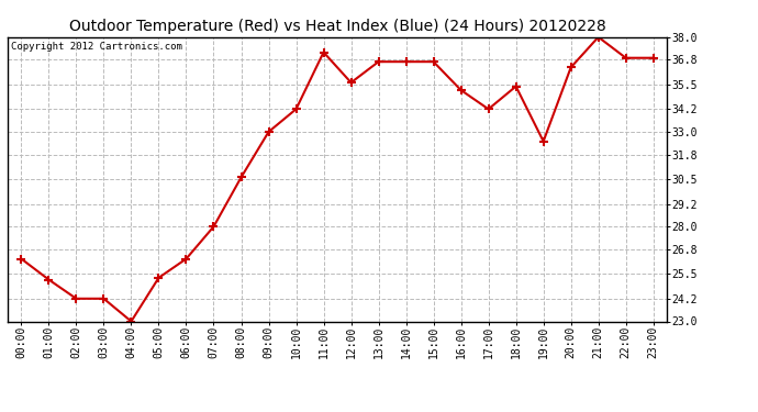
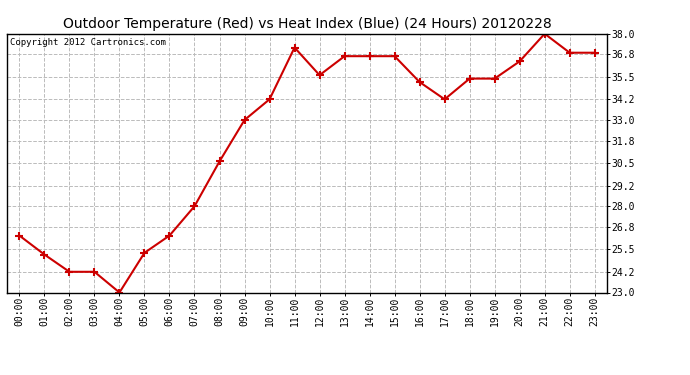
19:00: 32.5 -> 35.4
